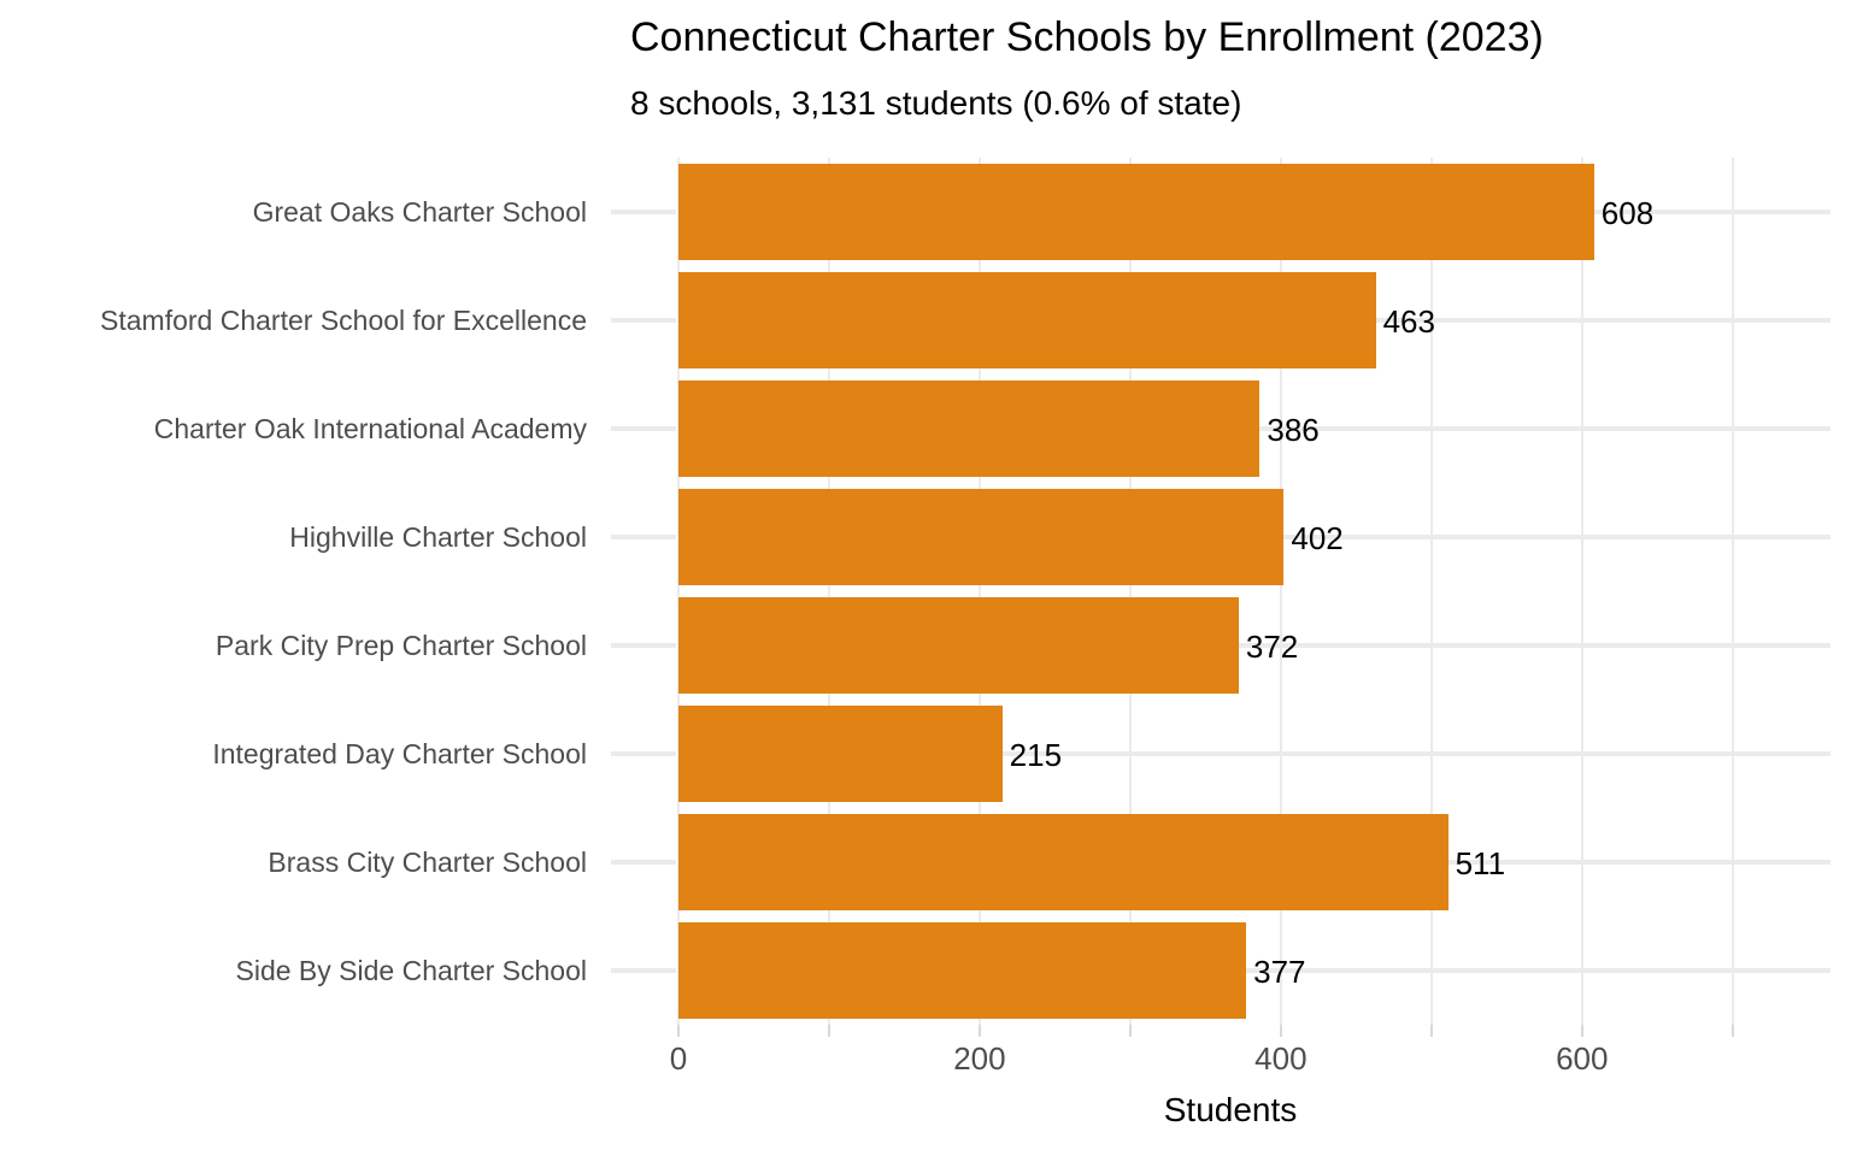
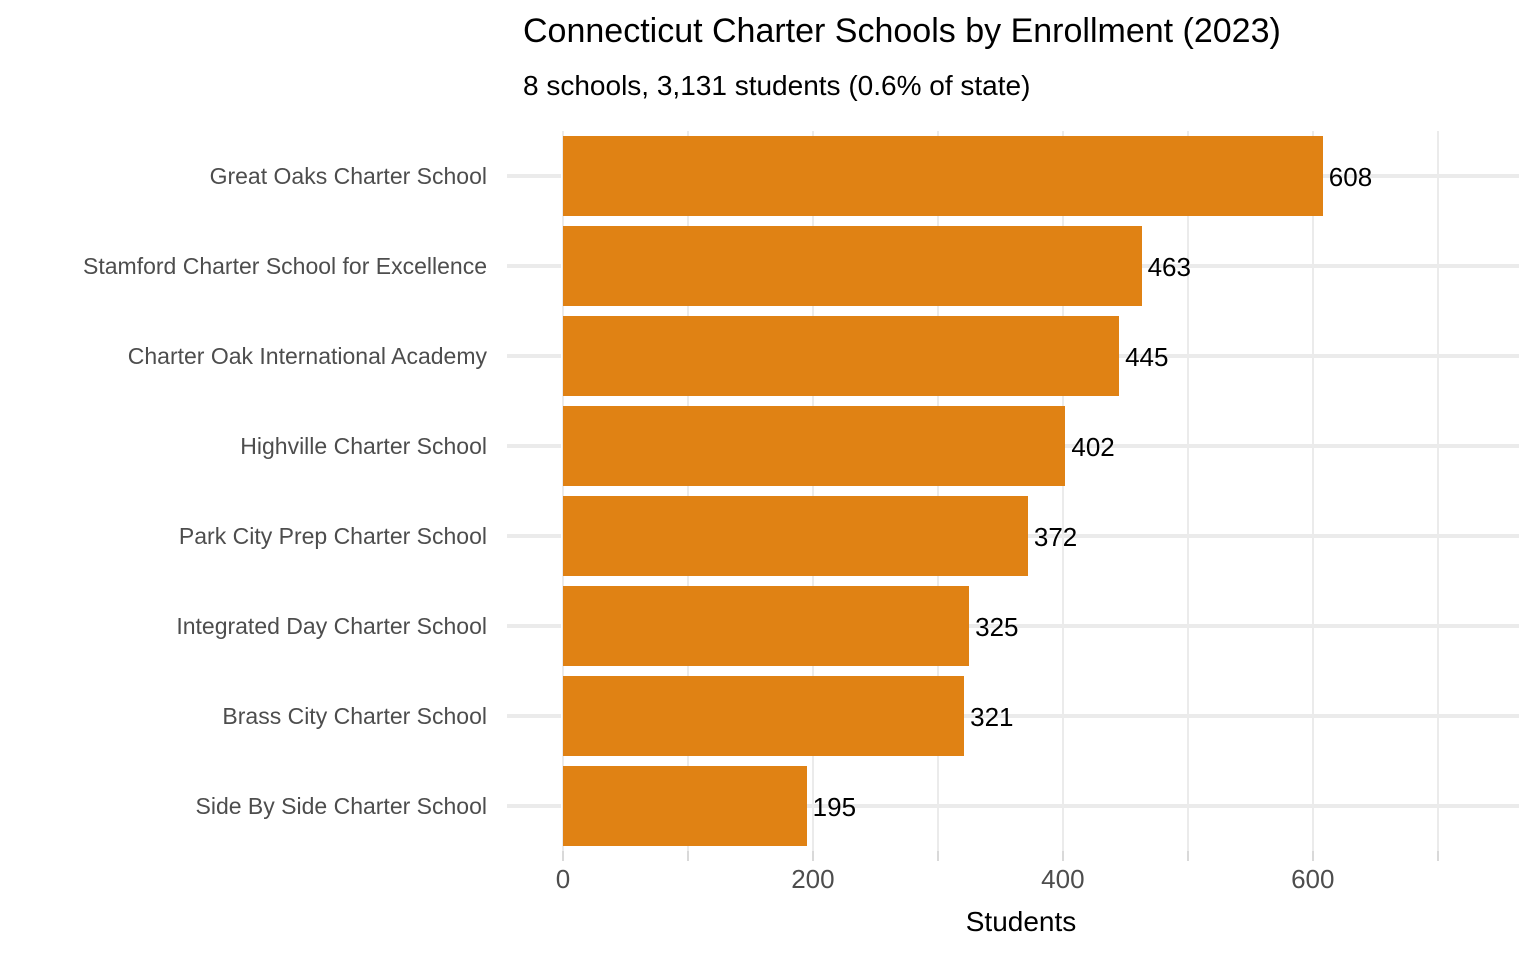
Charter Oak International Academy: 386 -> 445
Integrated Day Charter School: 215 -> 325
Brass City Charter School: 511 -> 321
Side By Side Charter School: 377 -> 195
